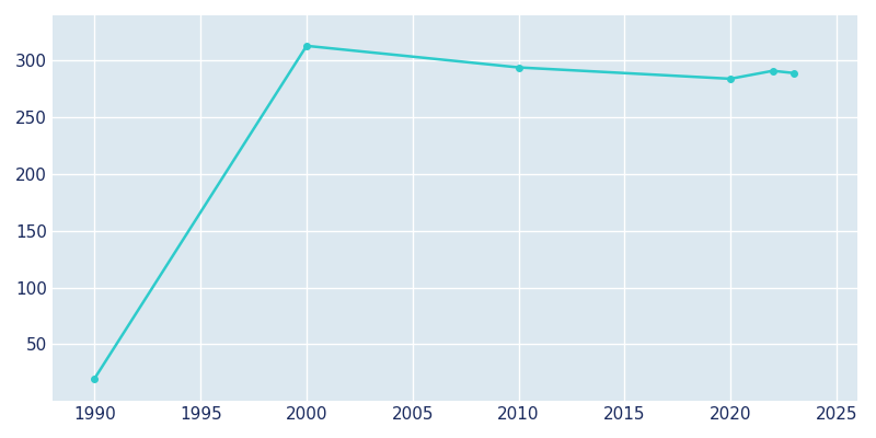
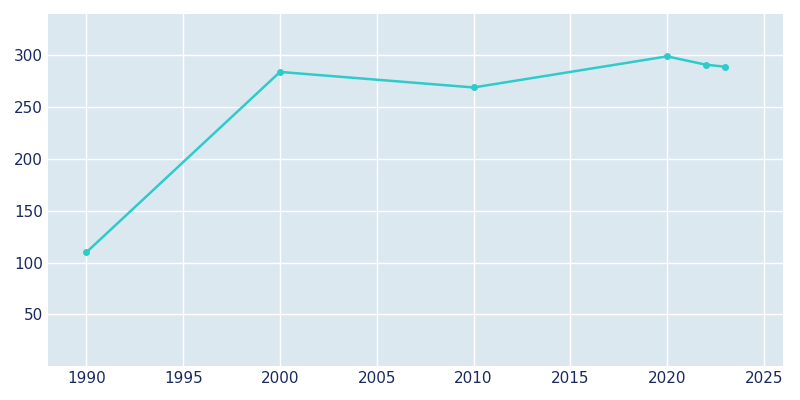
1990: 20 -> 110
2000: 313 -> 284
2010: 294 -> 269
2020: 284 -> 299
